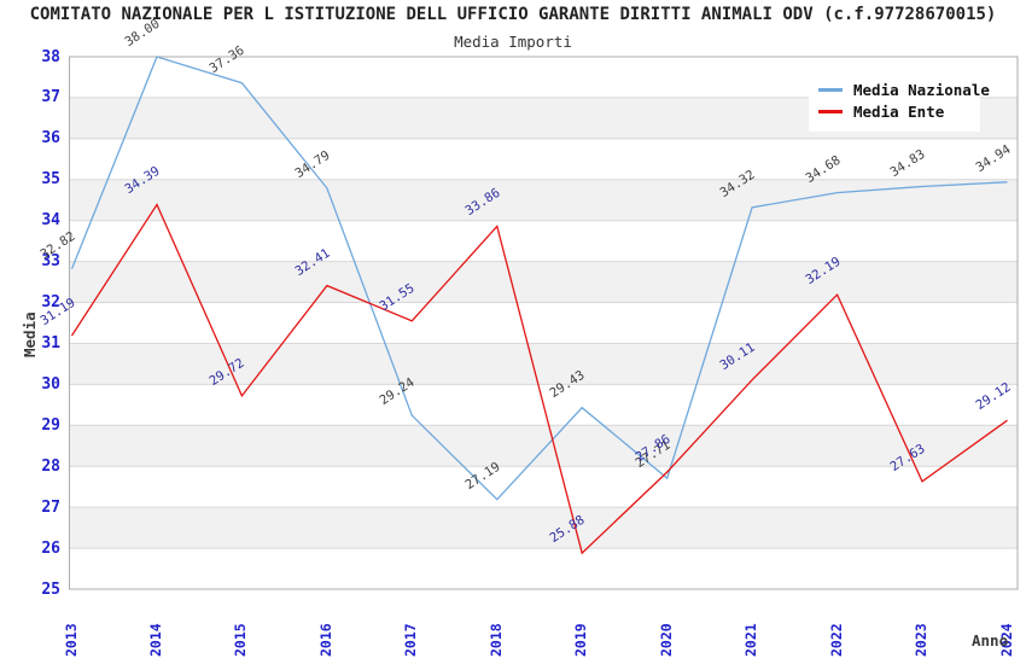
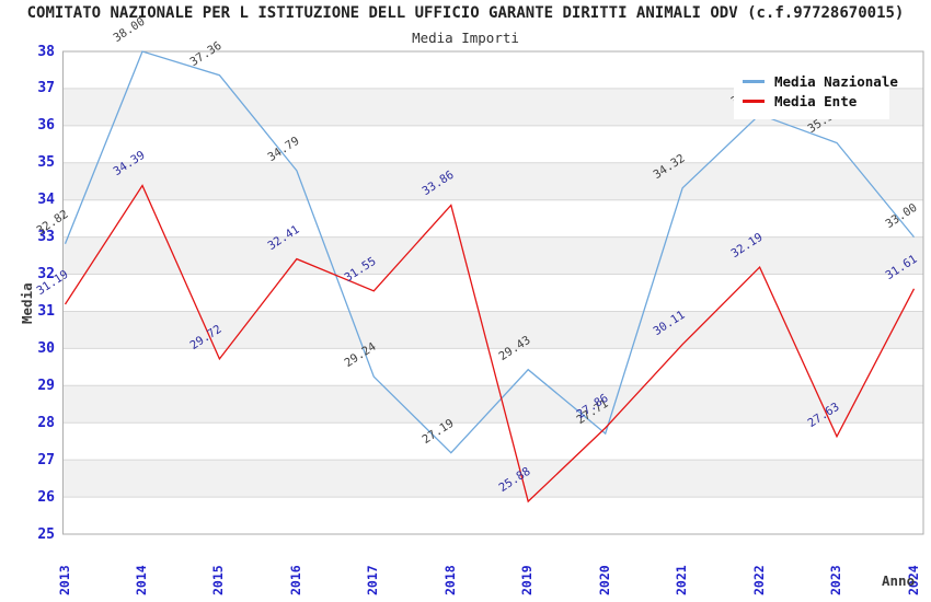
Media Nazionale/2022: 34.68 -> 36.30
Media Nazionale/2023: 34.83 -> 35.54
Media Nazionale/2024: 34.94 -> 33.00
Media Ente/2024: 29.12 -> 31.61
